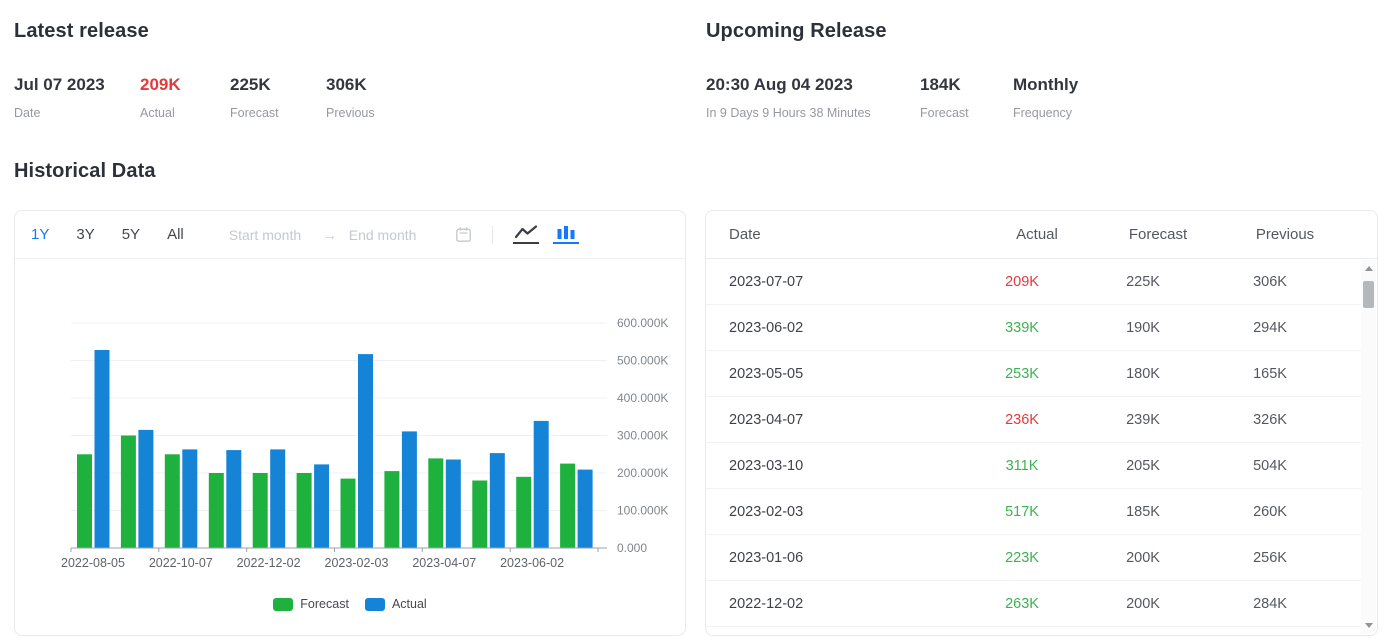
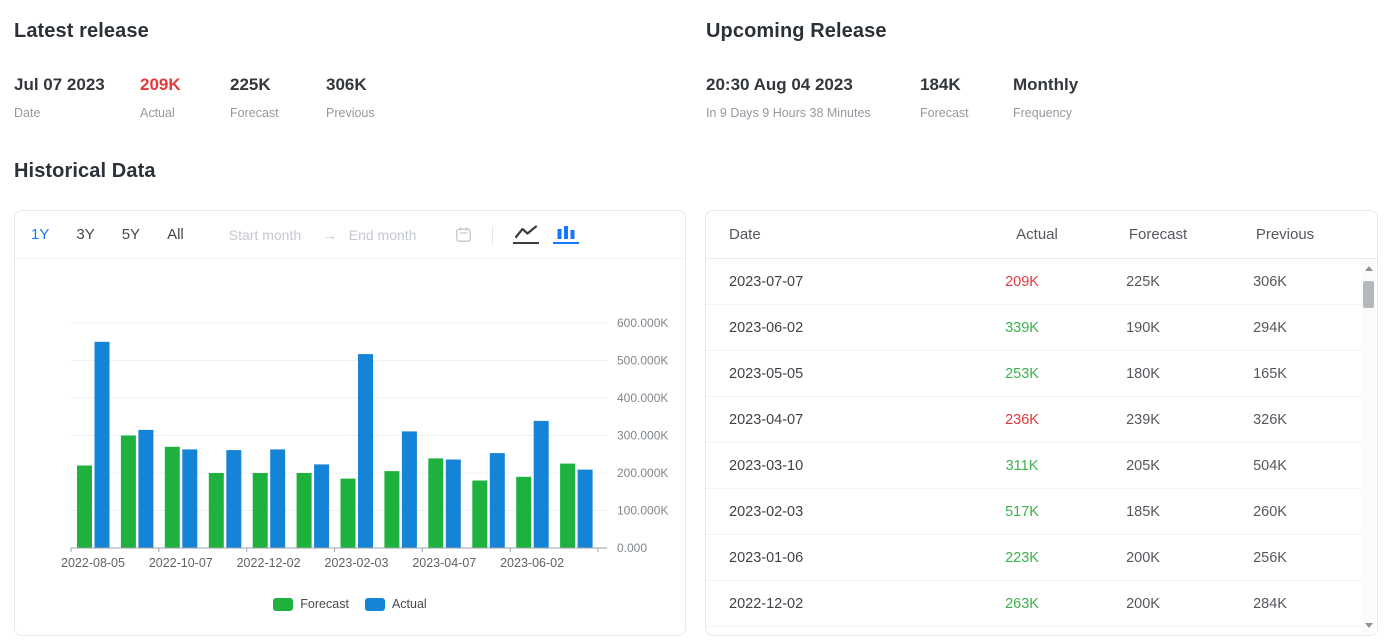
Forecast/2022-08-05: 250K -> 220K
Actual/2022-08-05: 530K -> 550K
Forecast/2022-10-07: 250K -> 270K
